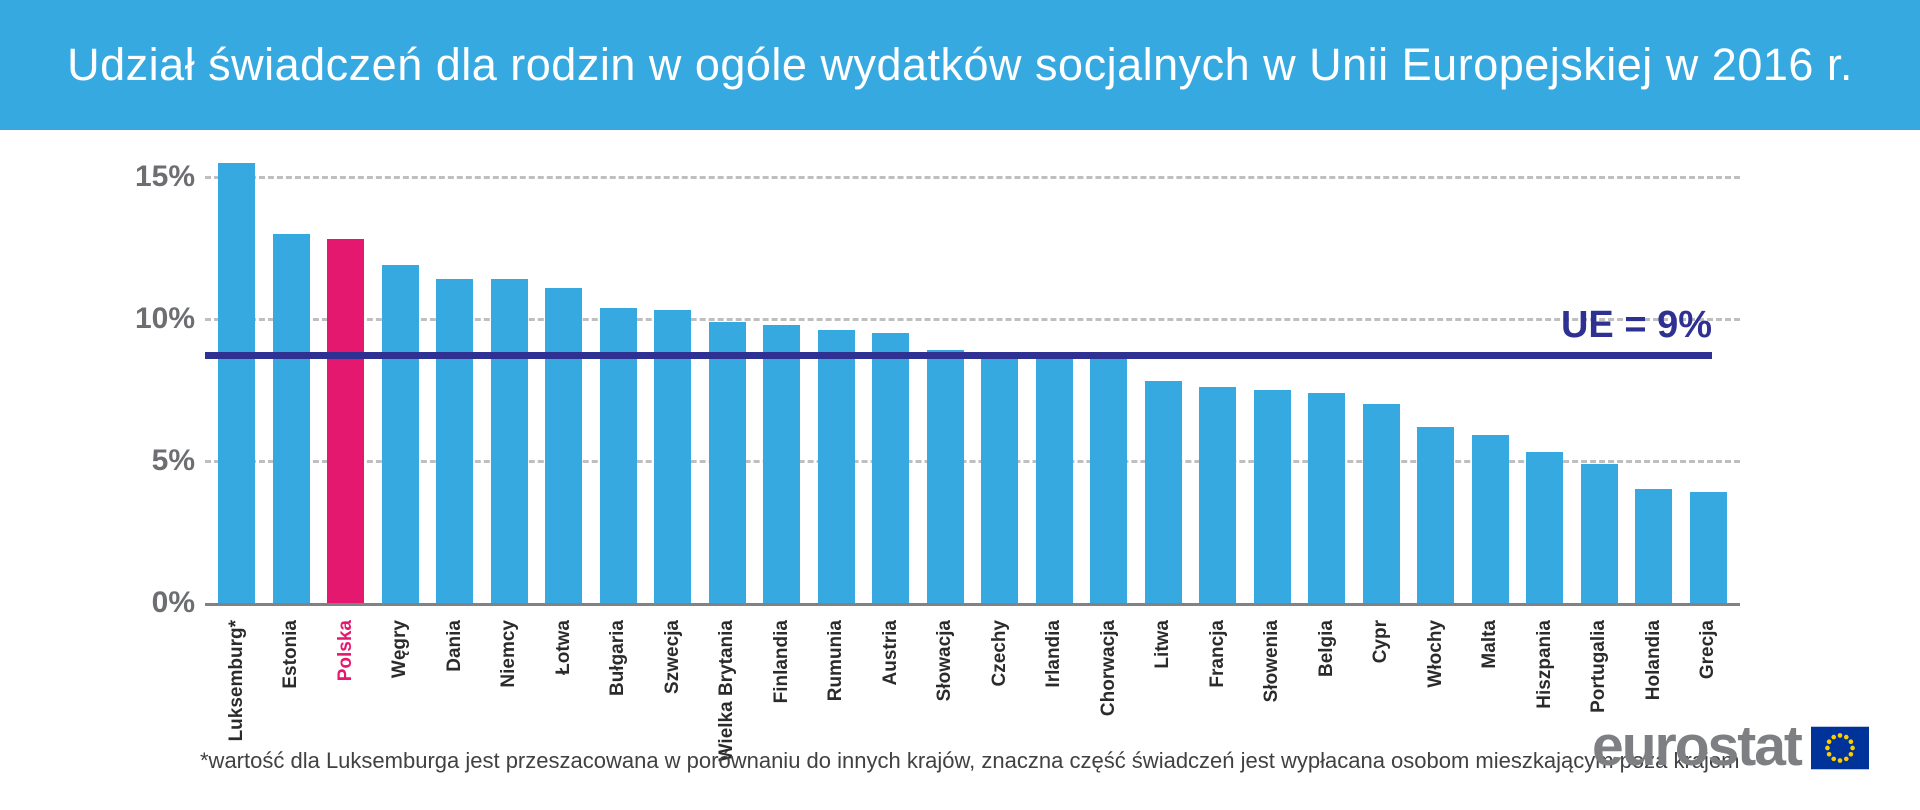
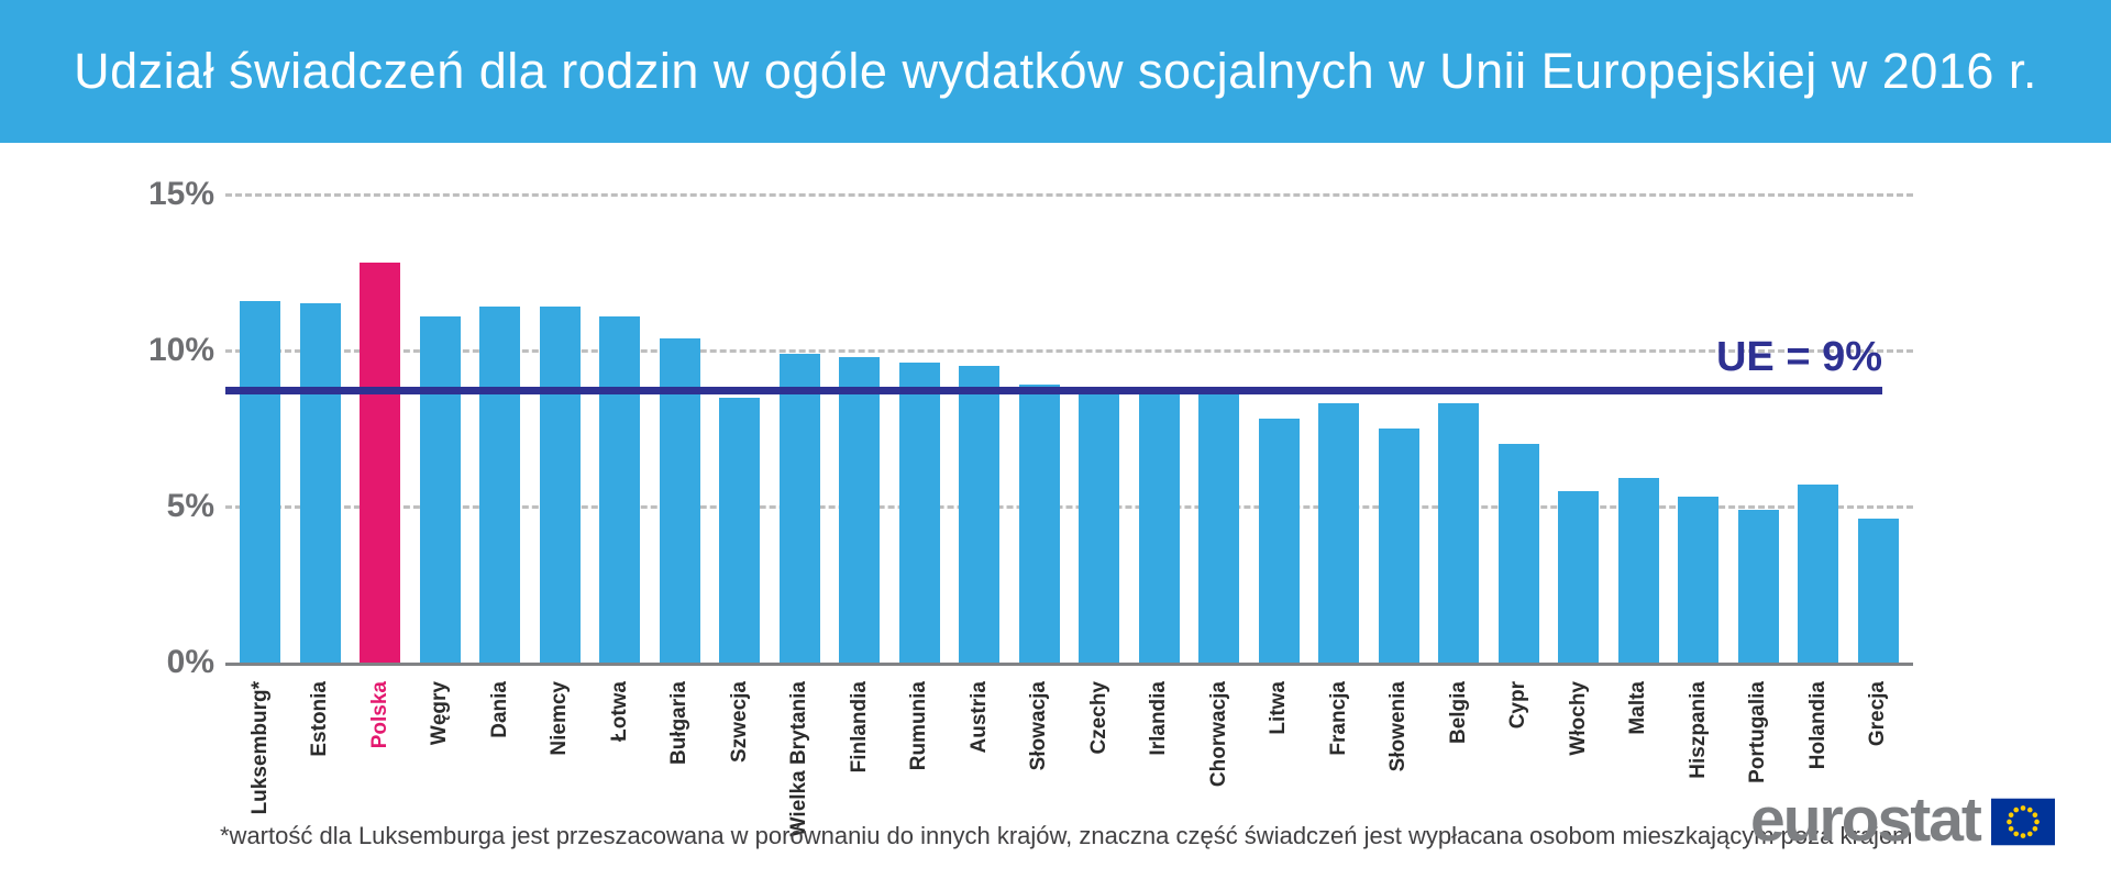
Luksemburg*: 15.5% -> 11.6%
Estonia: 13.0% -> 11.5%
Węgry: 11.9% -> 11.1%
Szwecja: 10.3% -> 8.5%
Francja: 7.6% -> 8.3%
Belgia: 7.4% -> 8.3%
Włochy: 6.2% -> 5.5%
Holandia: 4.0% -> 5.7%
Grecja: 3.9% -> 4.6%
